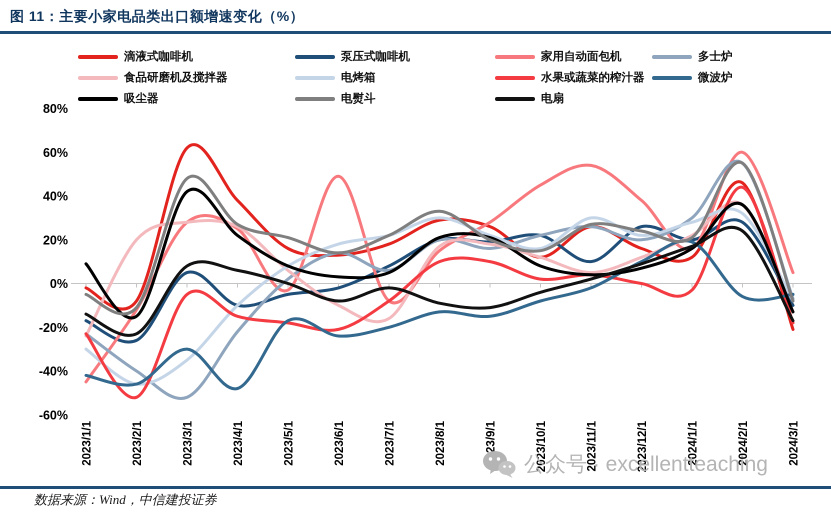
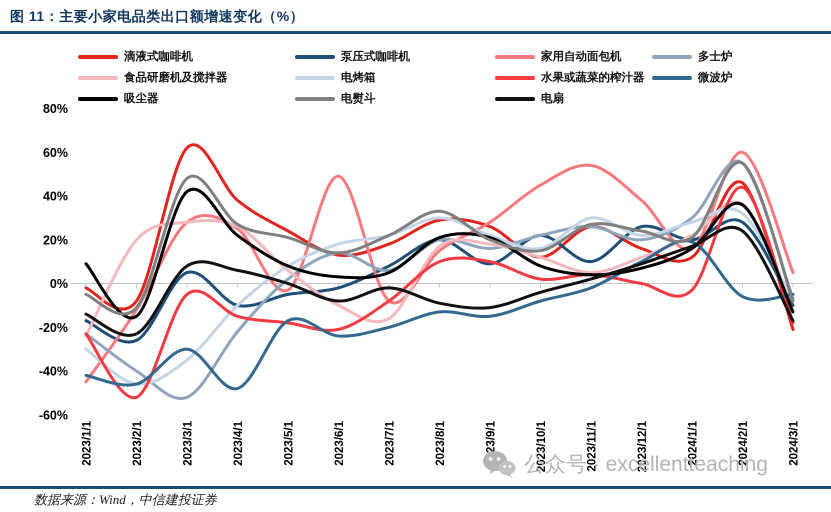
滴液式咖啡机/2023/5/1: 16% -> 24%
泵压式咖啡机/2023/9/1: 19% -> 9%
